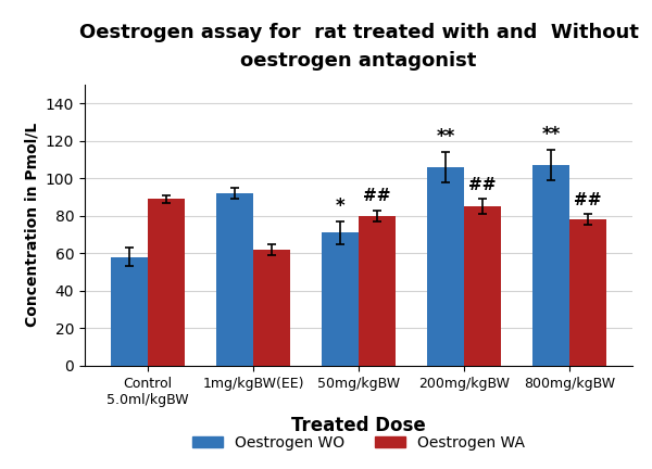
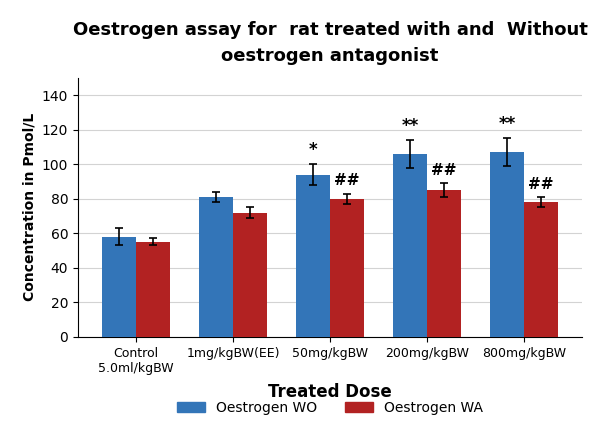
Oestrogen WA/Control 5.0ml/kgBW: 89 -> 55
Oestrogen WO/1mg/kgBW(EE): 92 -> 81
Oestrogen WA/1mg/kgBW(EE): 62 -> 72
Oestrogen WO/50mg/kgBW: 71 -> 94
